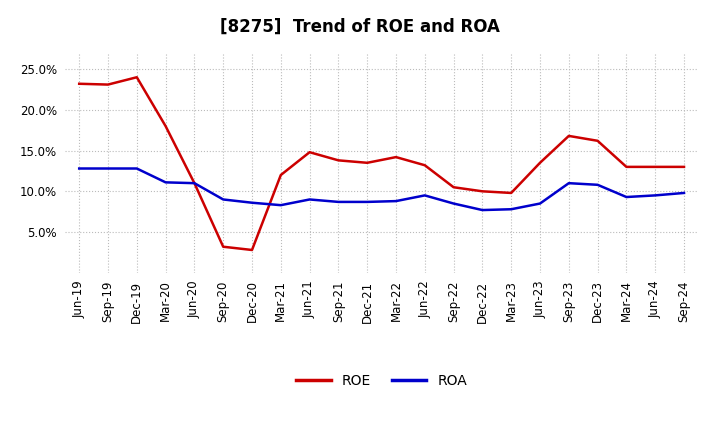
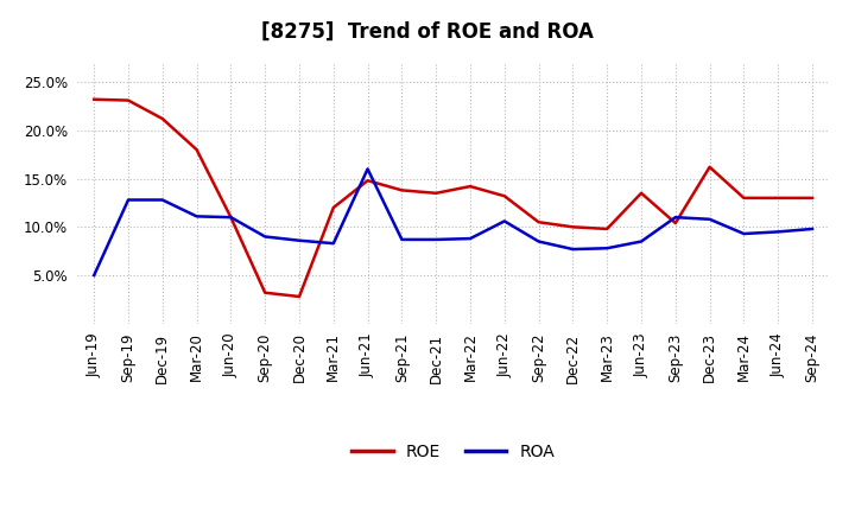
ROA/Jun-19: 12.8% -> 5.0%
ROE/Dec-19: 24.0% -> 21.2%
ROA/Jun-21: 9.0% -> 16.0%
ROA/Jun-22: 9.5% -> 10.6%
ROE/Sep-23: 16.8% -> 10.4%
